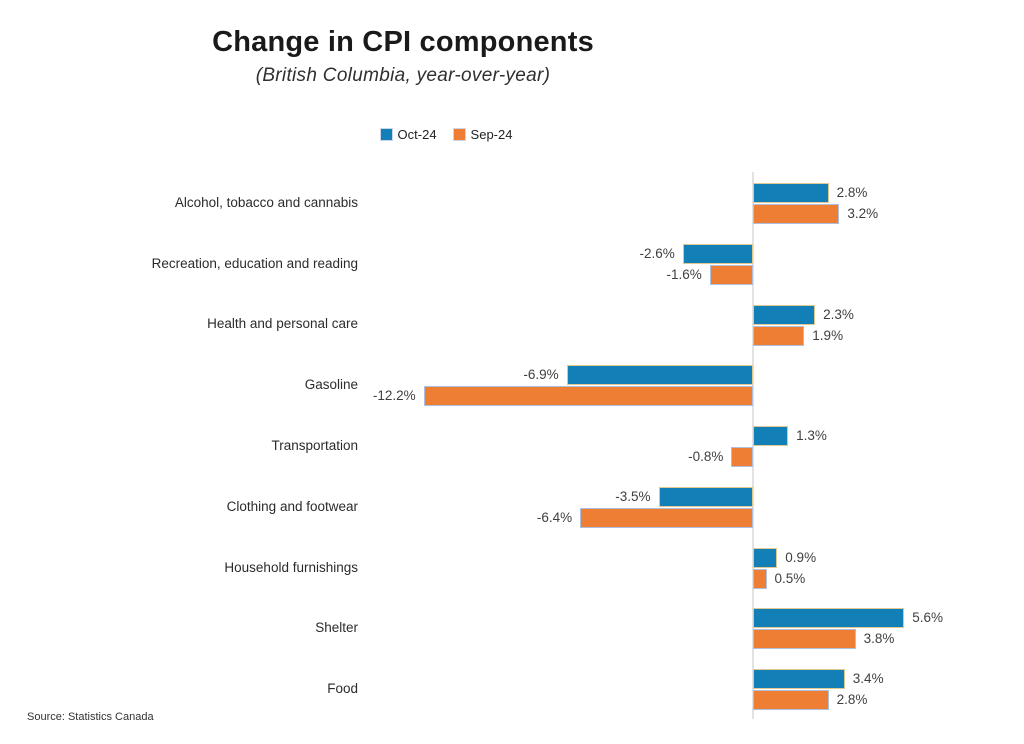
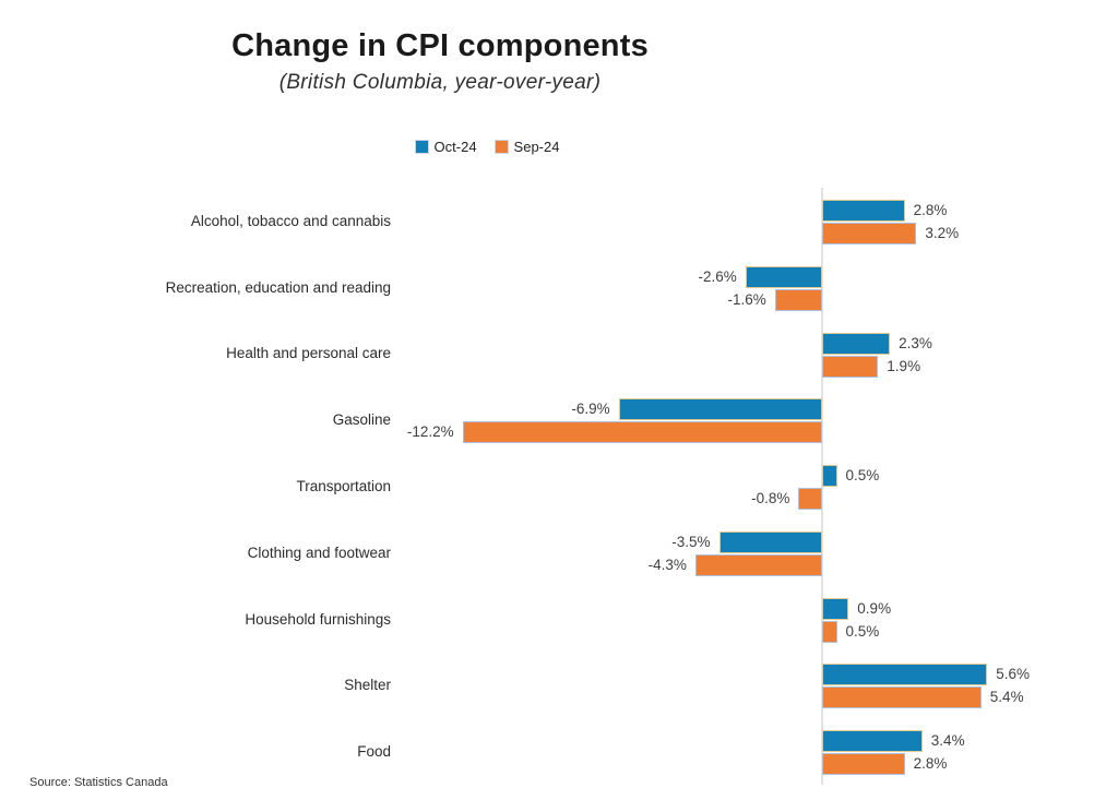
Oct-24/Transportation: 1.3% -> 0.5%
Sep-24/Clothing and footwear: -6.4% -> -4.3%
Sep-24/Shelter: 3.8% -> 5.4%
